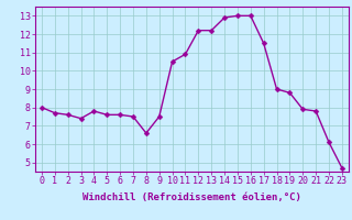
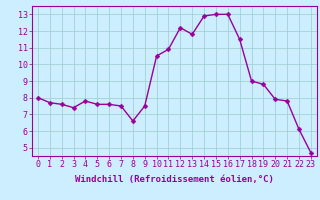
13: 12.2 -> 11.8
